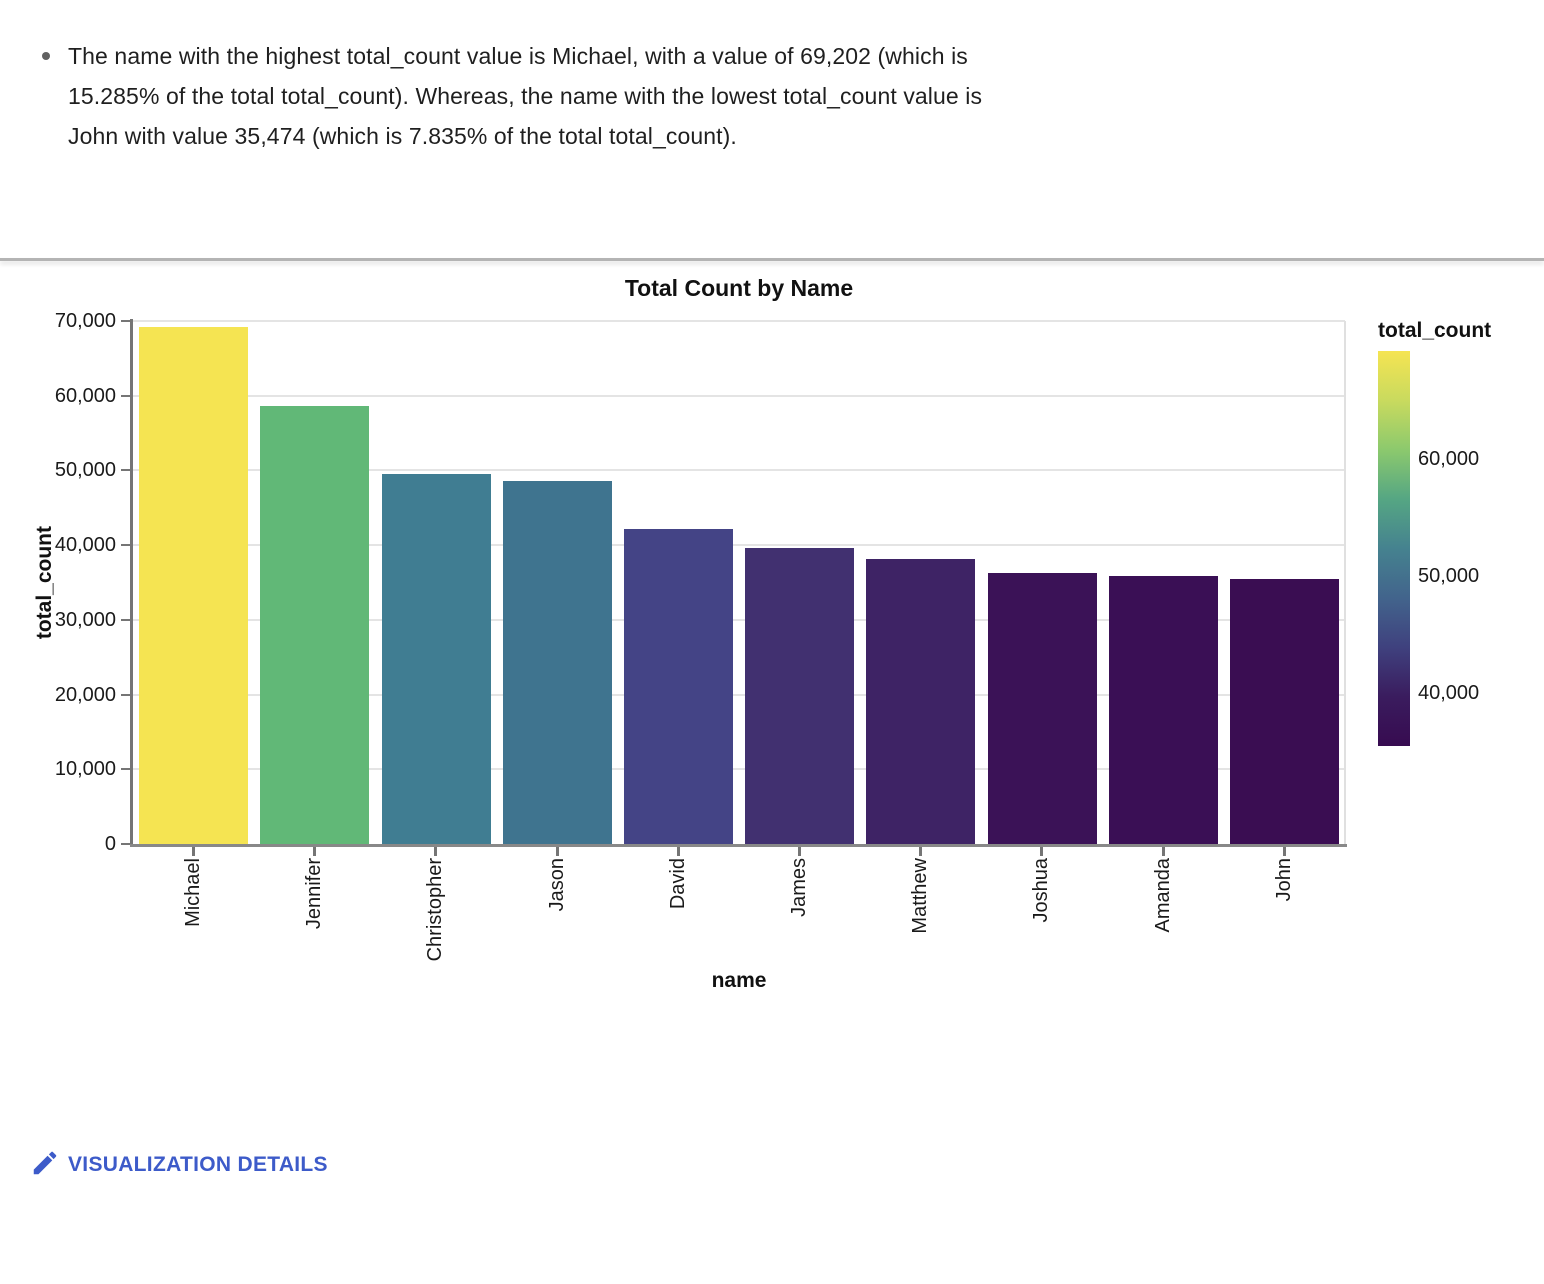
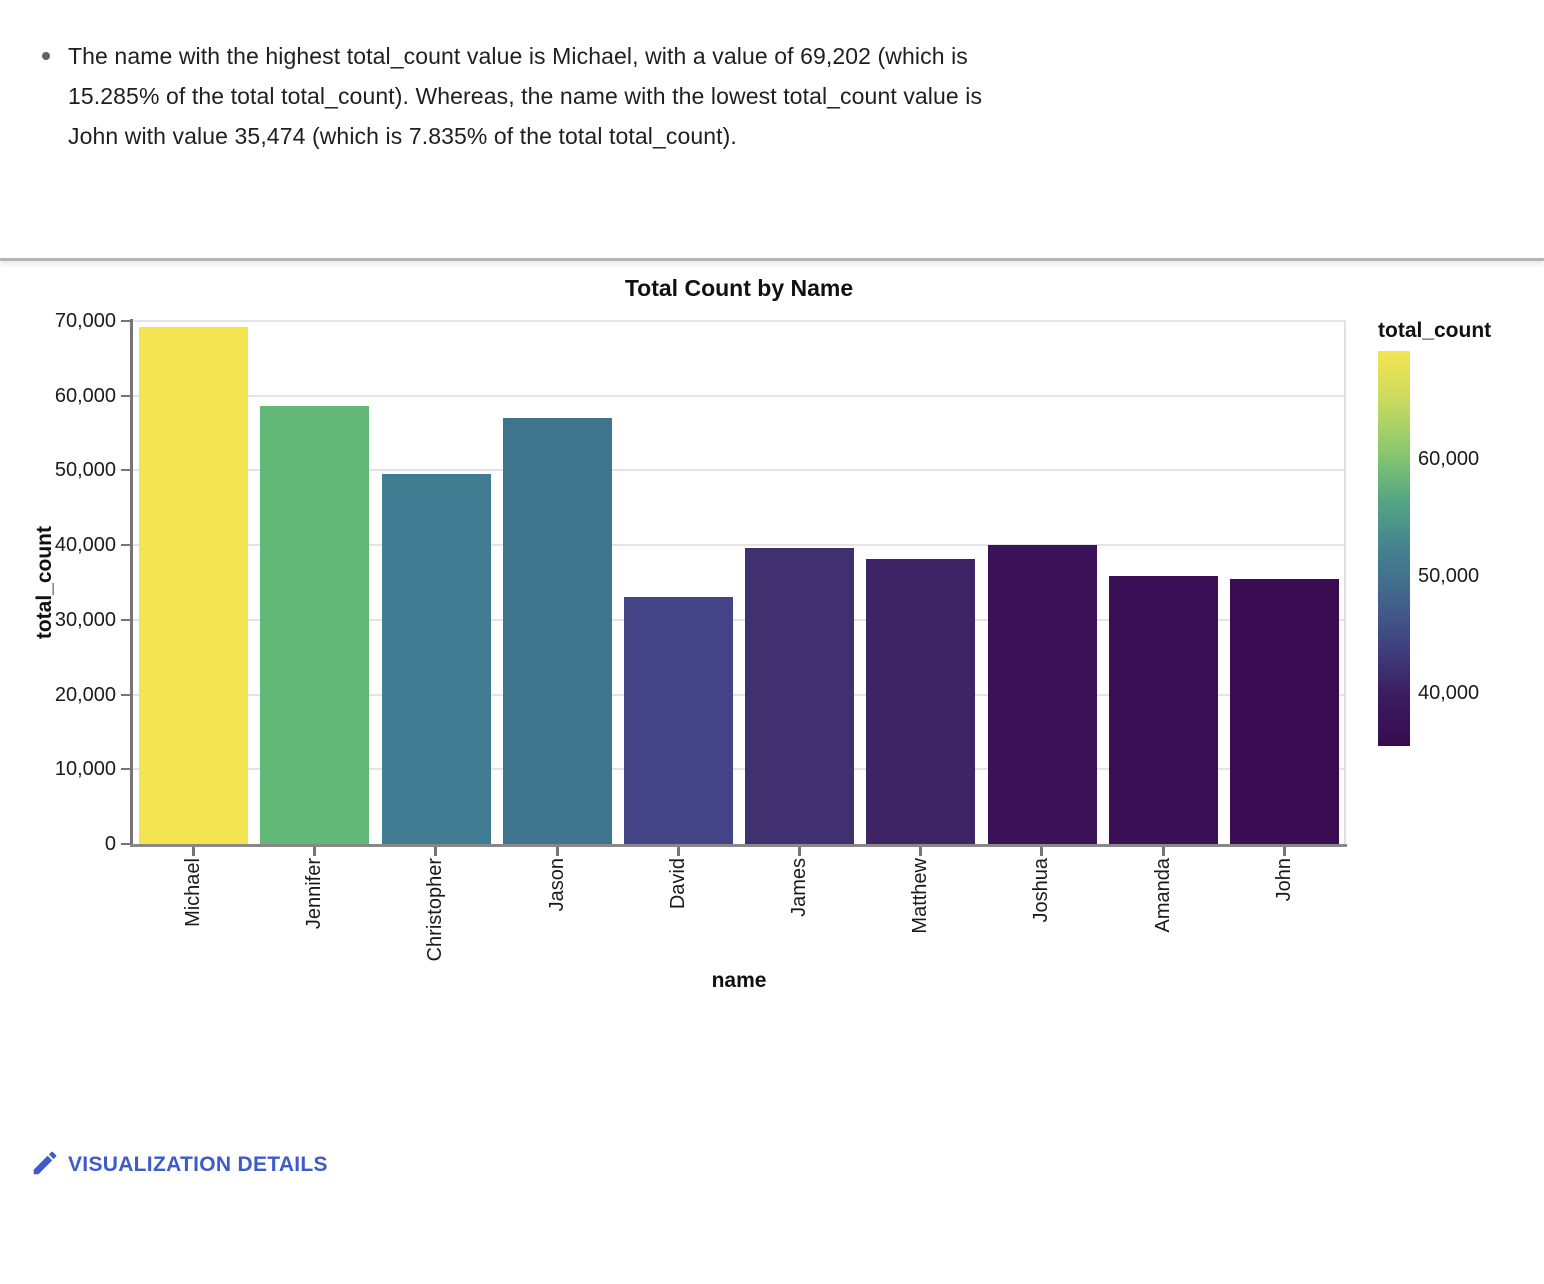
Jason: 49000 -> 57000
David: 42000 -> 33000
Joshua: 36000 -> 40000
